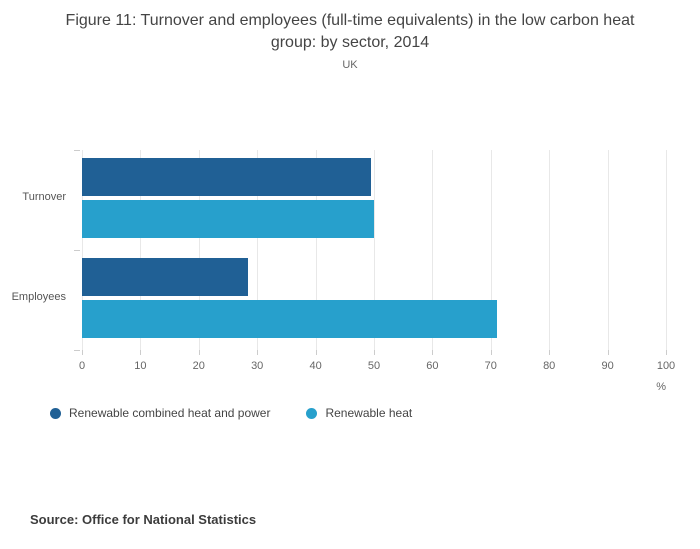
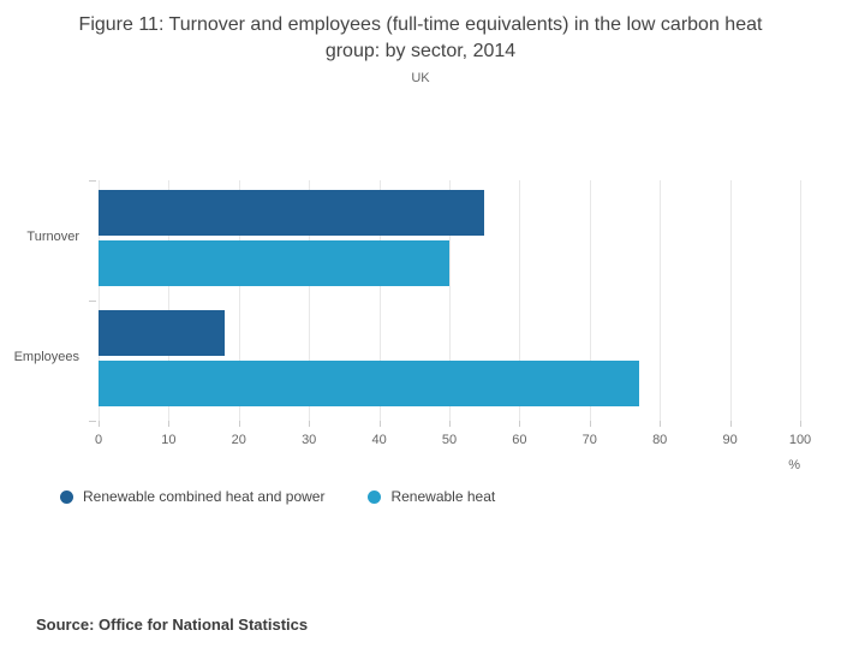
Renewable combined heat and power/Turnover: 50 -> 55
Renewable combined heat and power/Employees: 28 -> 18
Renewable heat/Employees: 71 -> 77
